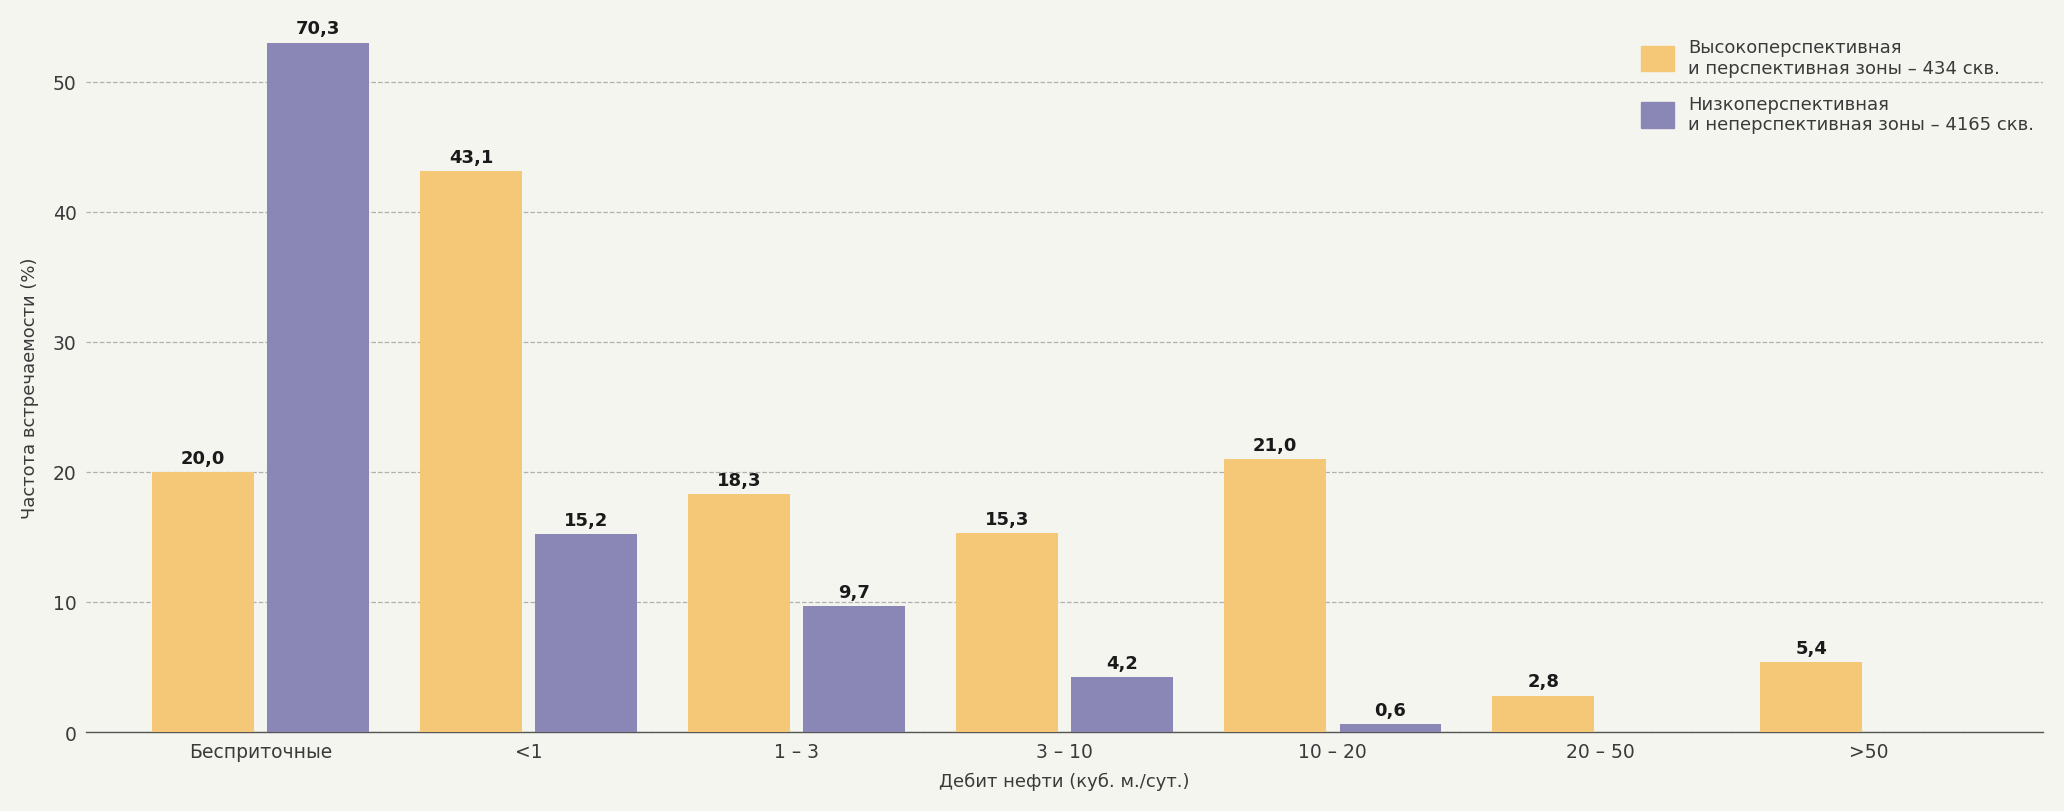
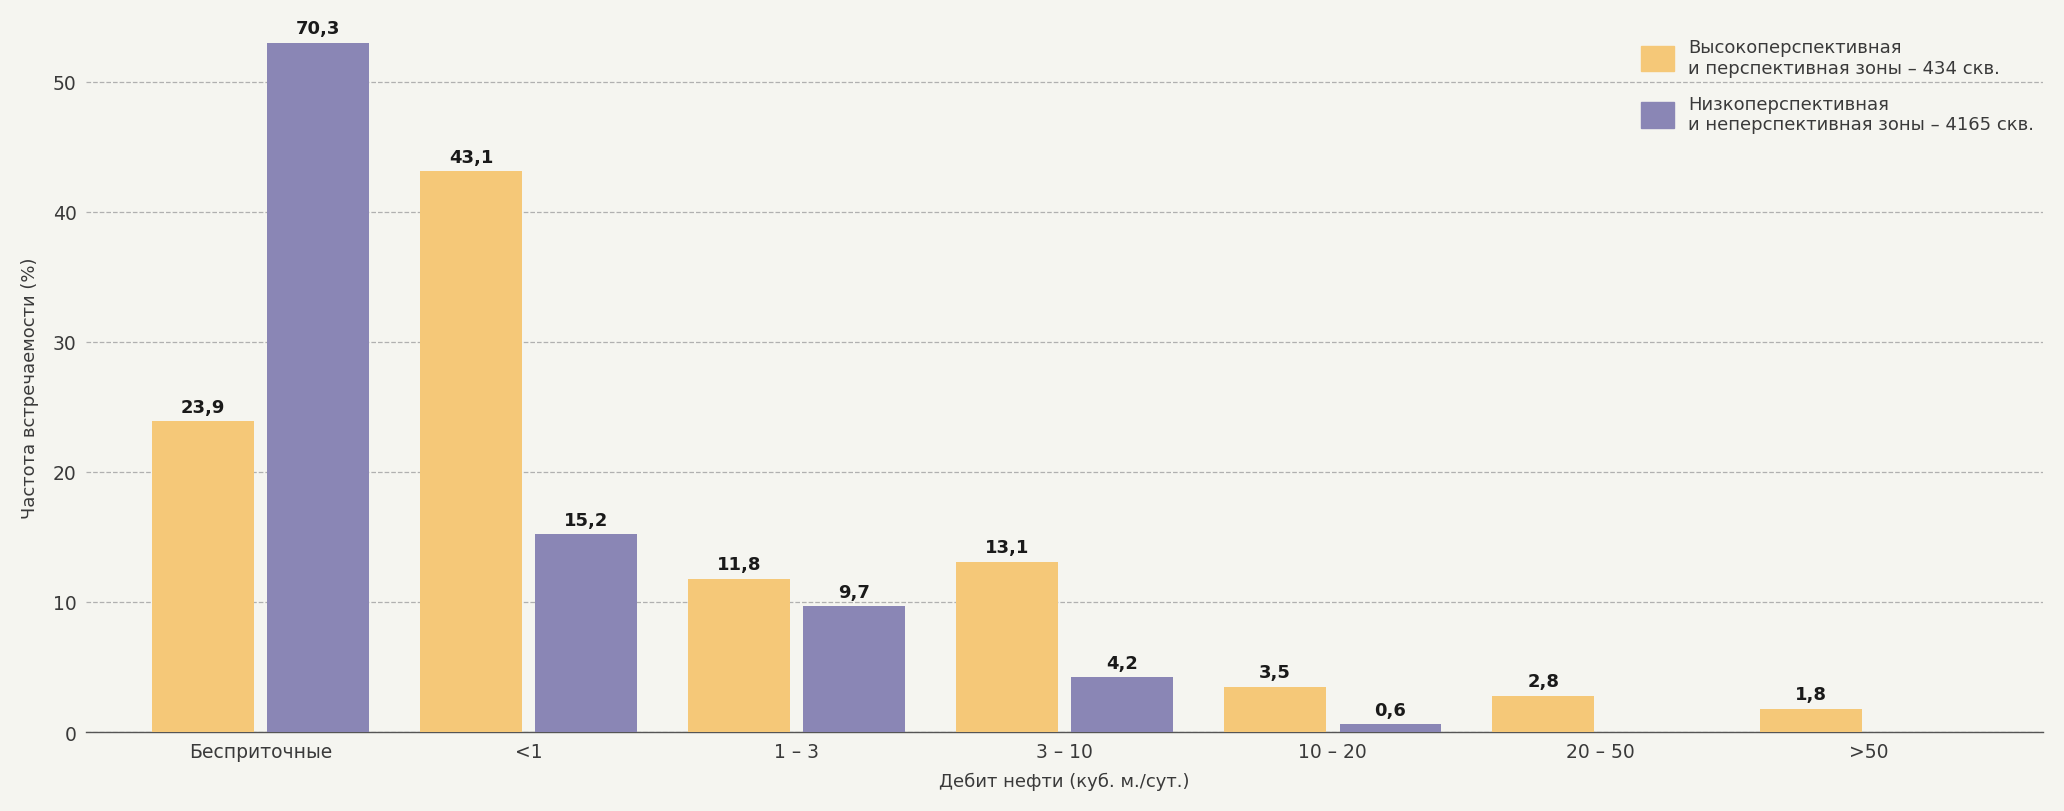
Высокоперспективная и перспективная зоны – 434 скв./Бесприточные: 20,0 -> 23,9
Высокоперспективная и перспективная зоны – 434 скв./1 – 3: 18,3 -> 11,8
Высокоперспективная и перспективная зоны – 434 скв./3 – 10: 15,3 -> 13,1
Высокоперспективная и перспективная зоны – 434 скв./10 – 20: 21,0 -> 3,5
Высокоперспективная и перспективная зоны – 434 скв./>50: 5,4 -> 1,8
